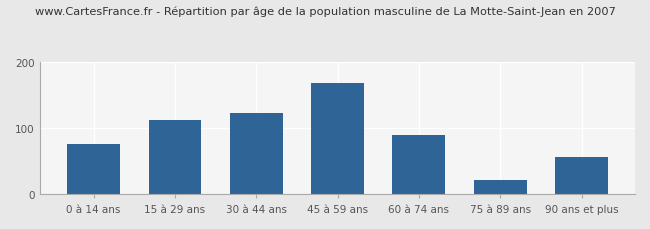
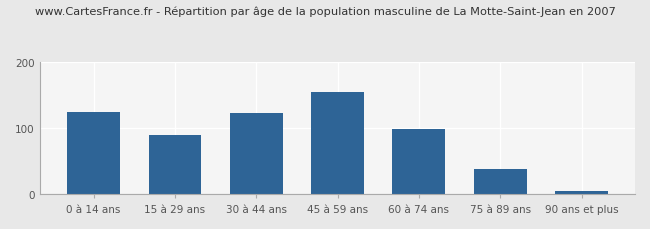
0 à 14 ans: 76 -> 125
15 à 29 ans: 112 -> 90
45 à 59 ans: 168 -> 155
60 à 74 ans: 90 -> 98
75 à 89 ans: 22 -> 38
90 ans et plus: 56 -> 5
